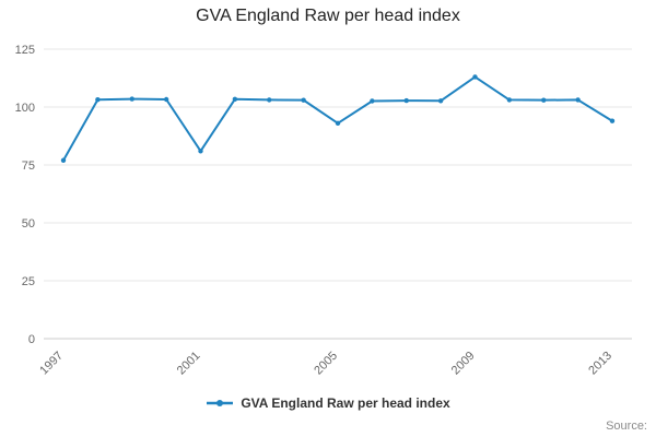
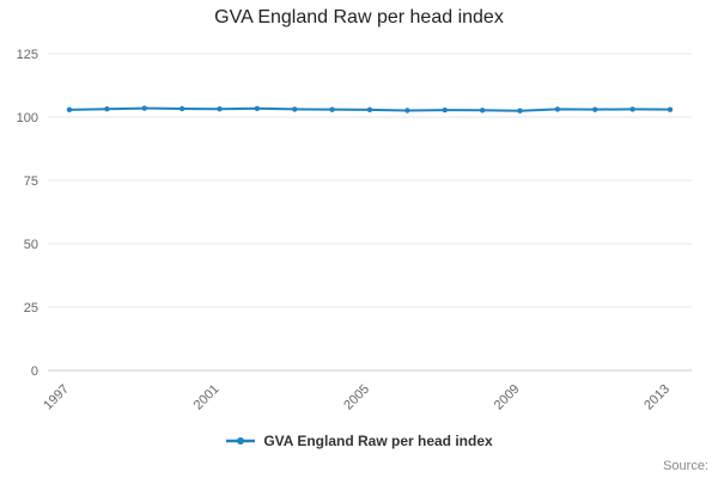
1997: 77 -> 103
2001: 81 -> 103
2005: 93 -> 103
2009: 113 -> 102
2013: 94 -> 103
